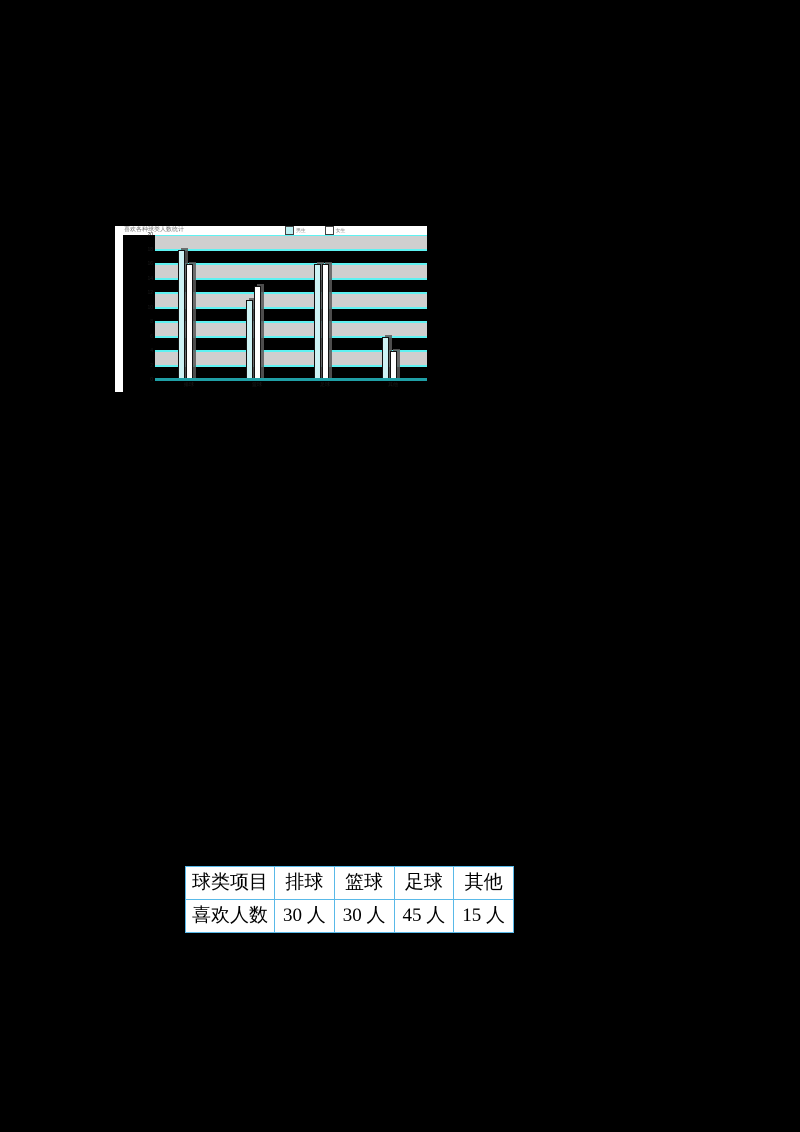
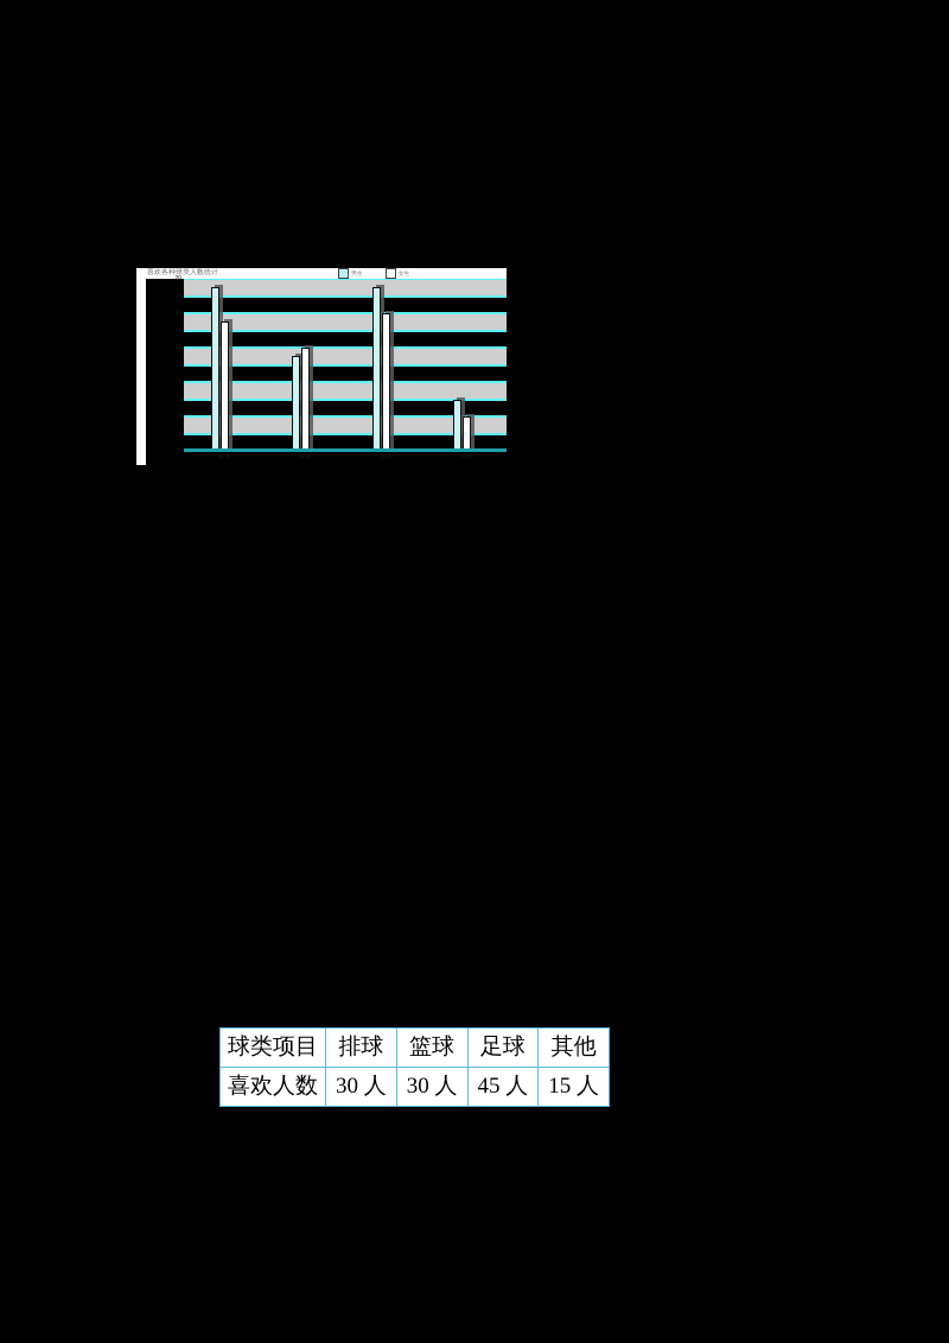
男生/排球: 18 -> 19
女生/排球: 16 -> 15
女生/篮球: 13 -> 12
男生/足球: 16 -> 19
